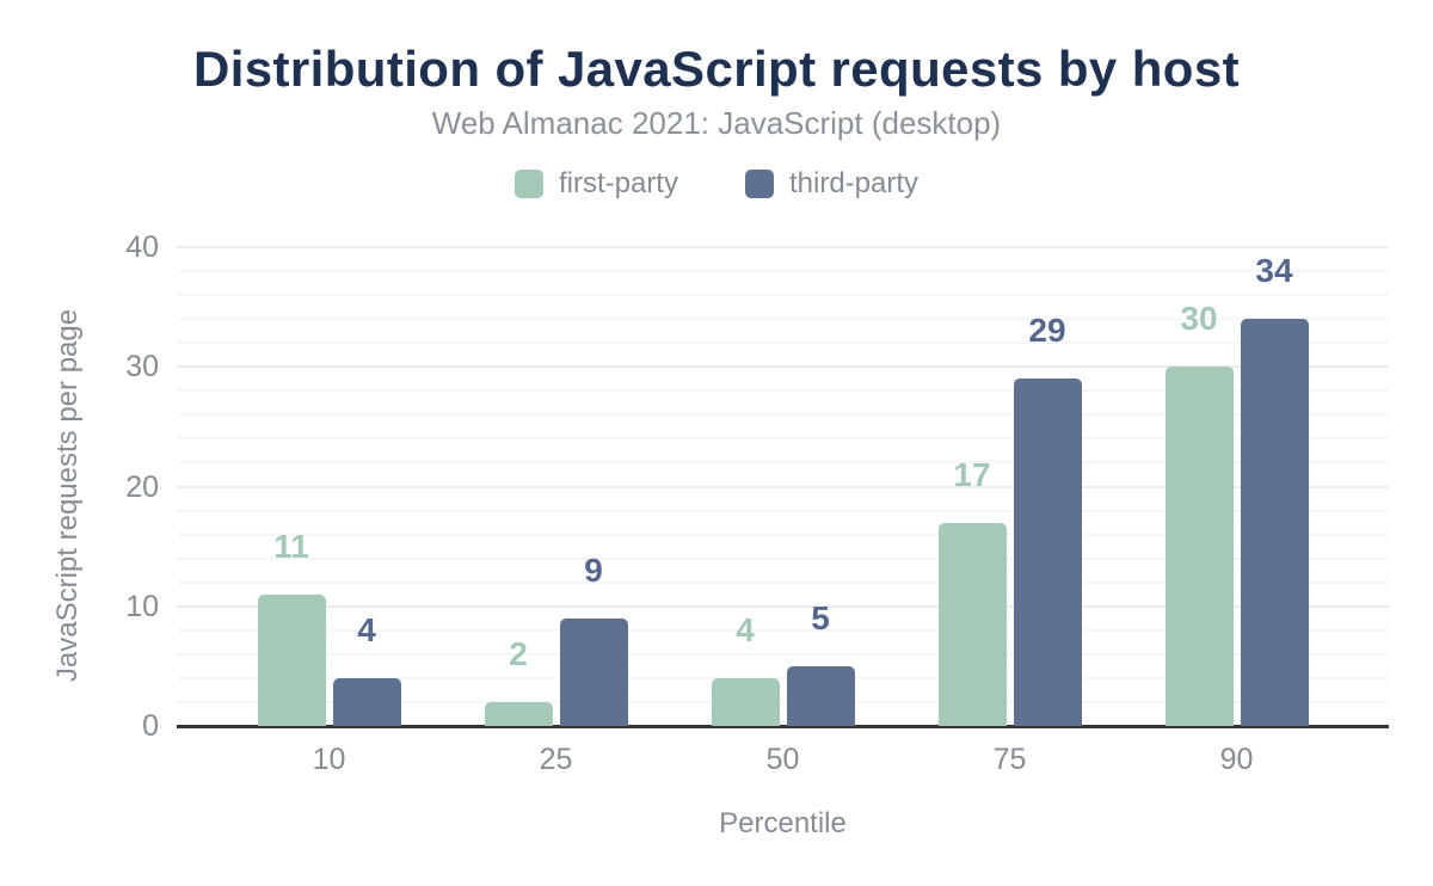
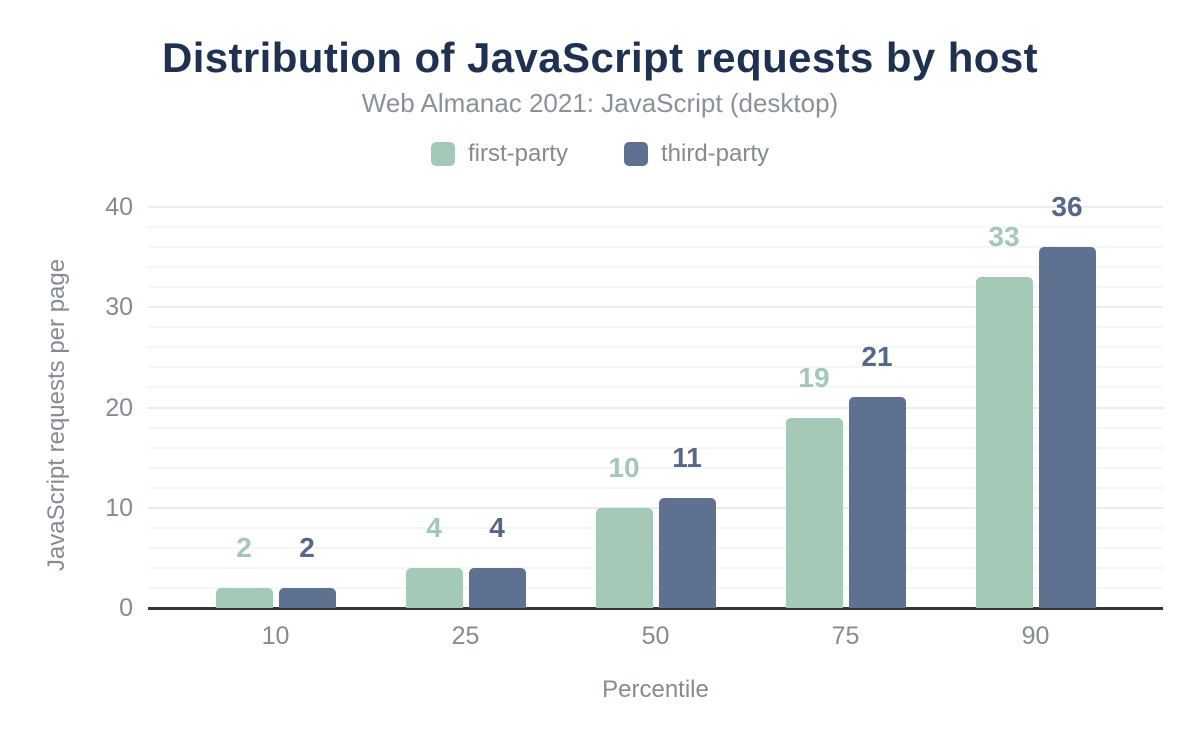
first-party/10: 11 -> 2
third-party/10: 4 -> 2
first-party/25: 2 -> 4
third-party/25: 9 -> 4
first-party/50: 4 -> 10
third-party/50: 5 -> 11
first-party/75: 17 -> 19
third-party/75: 29 -> 21
first-party/90: 30 -> 33
third-party/90: 34 -> 36
